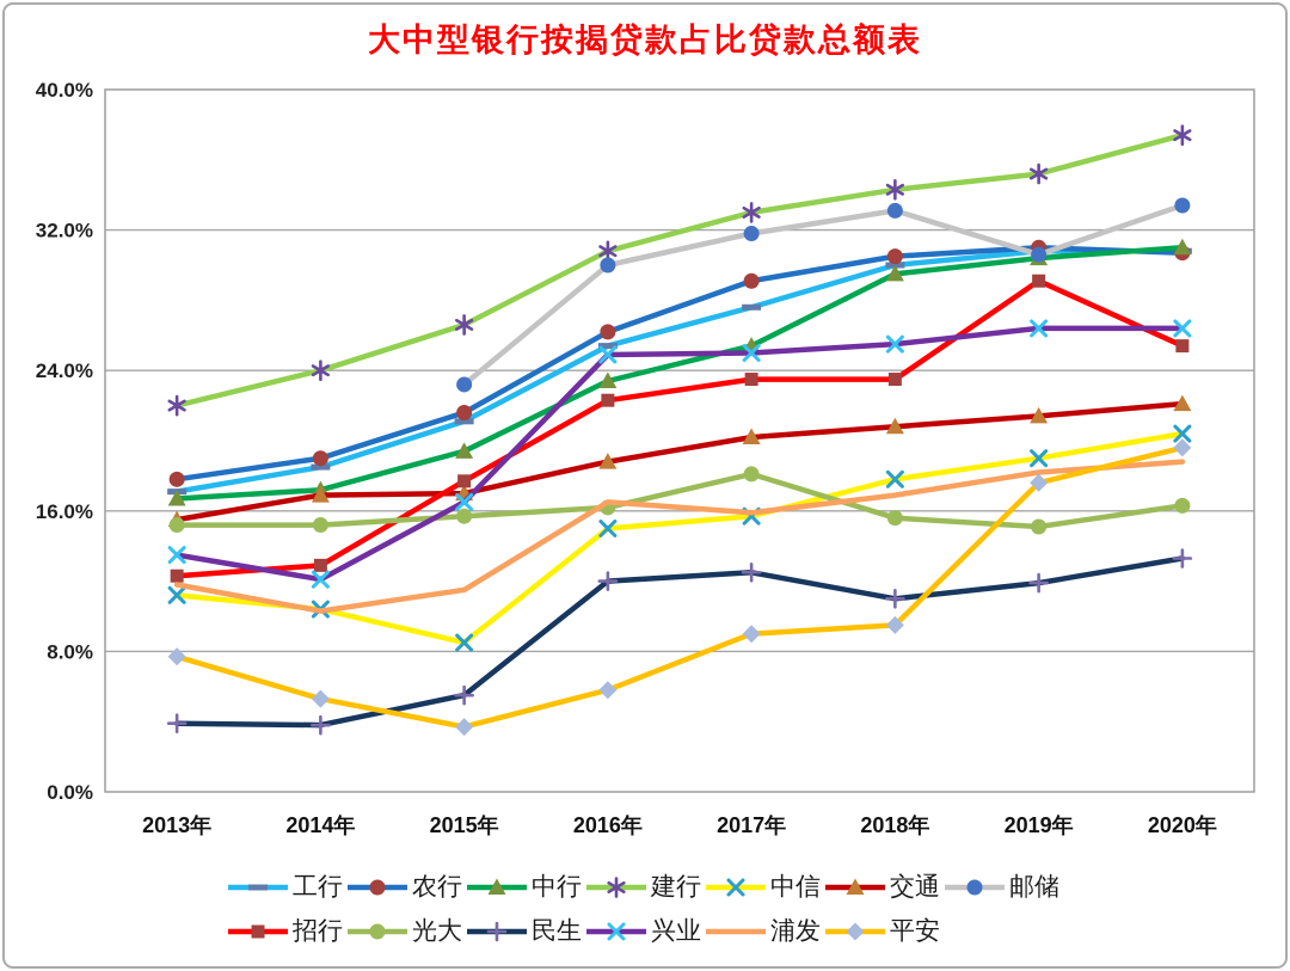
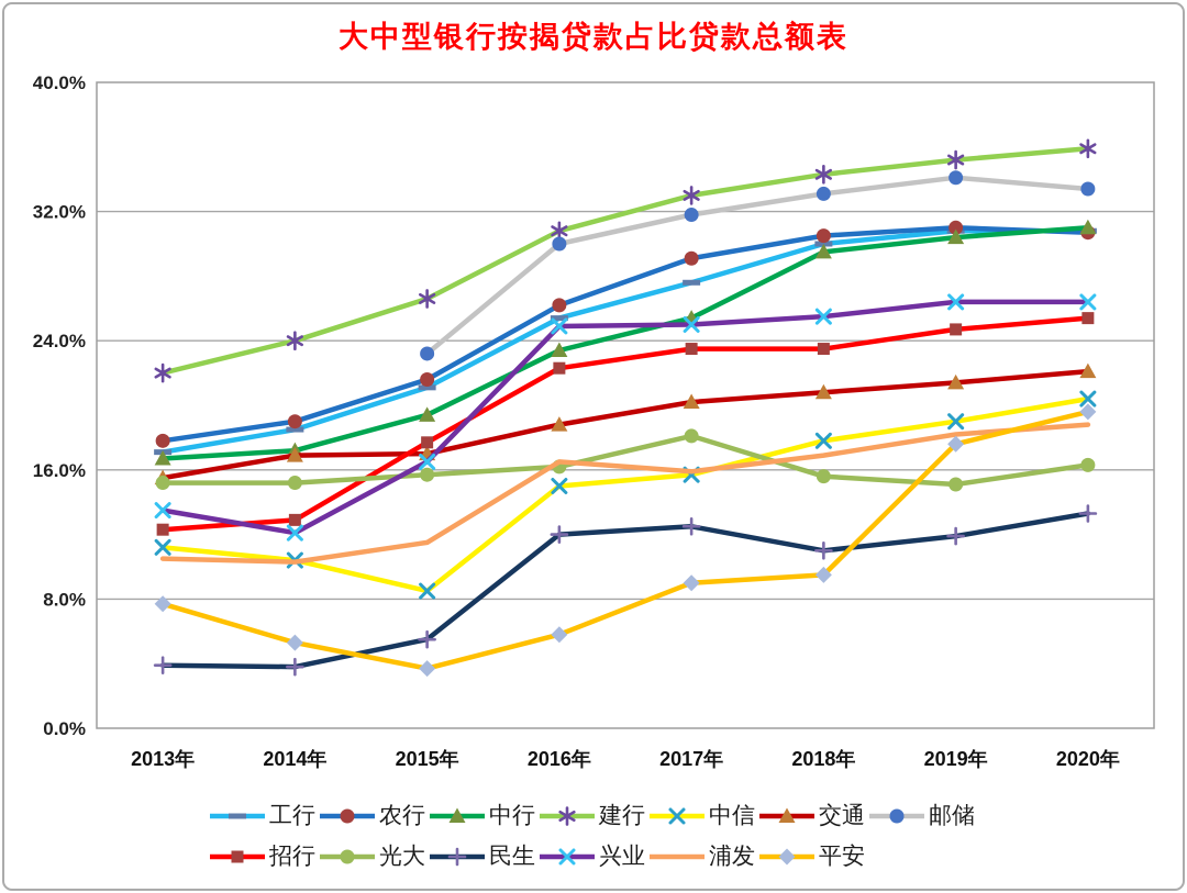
浦发/2013年: 11.8% -> 10.5%
邮储/2019年: 30.6% -> 34.1%
招行/2019年: 29.1% -> 24.7%
建行/2020年: 37.4% -> 35.9%
